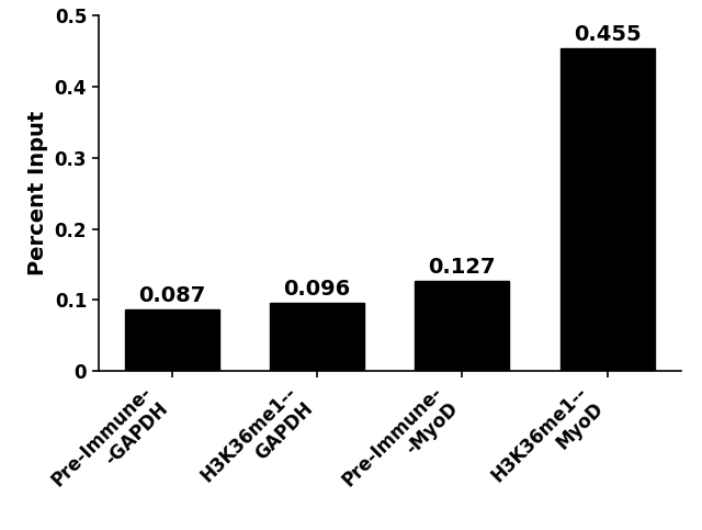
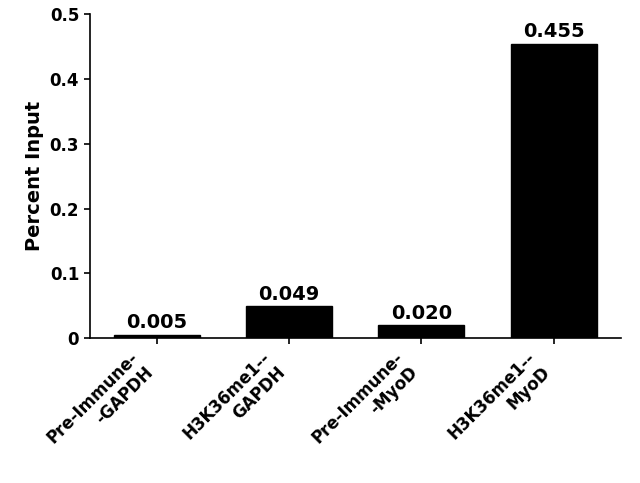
Pre-Immune- -GAPDH: 0.087 -> 0.005
H3K36me1-- GAPDH: 0.096 -> 0.049
Pre-Immune- -MyoD: 0.127 -> 0.020
